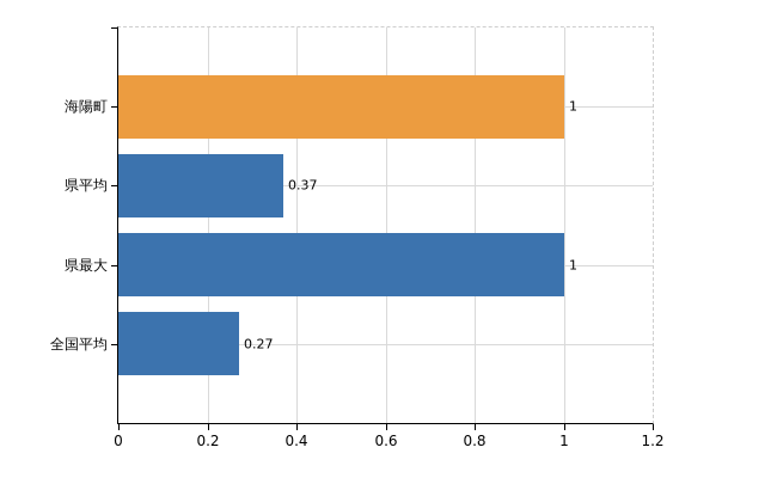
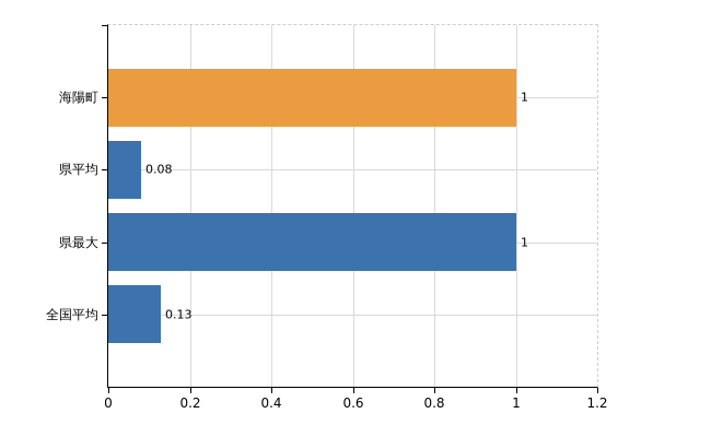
県平均: 0.37 -> 0.08
全国平均: 0.27 -> 0.13
